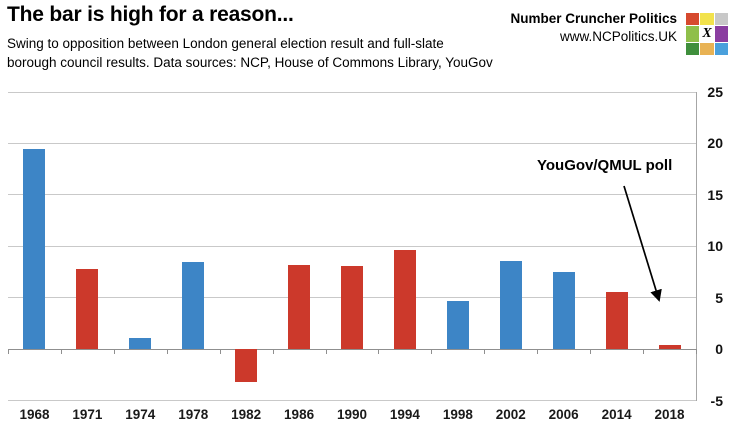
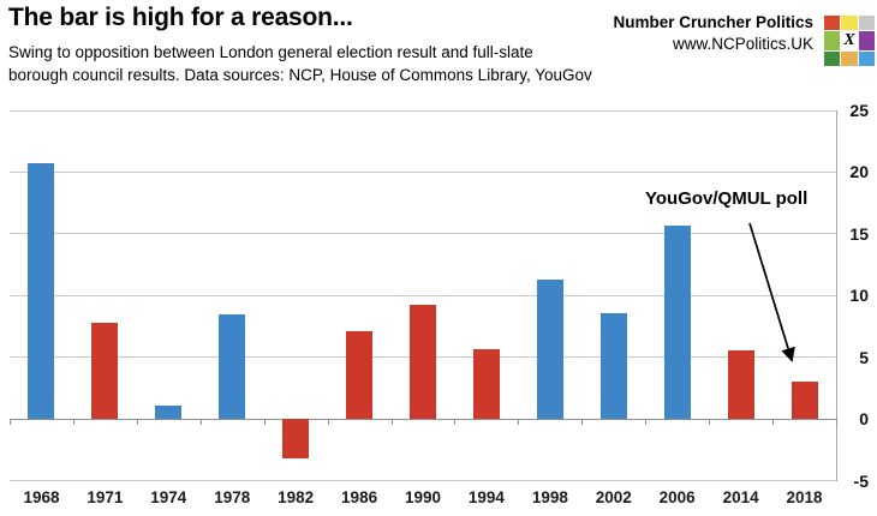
1968: 19.5 -> 20.7
1986: 8.2 -> 7.1
1990: 8.1 -> 9.3
1994: 9.6 -> 5.7
1998: 4.7 -> 11.3
2006: 7.5 -> 15.7
2018: 0.4 -> 3.0
